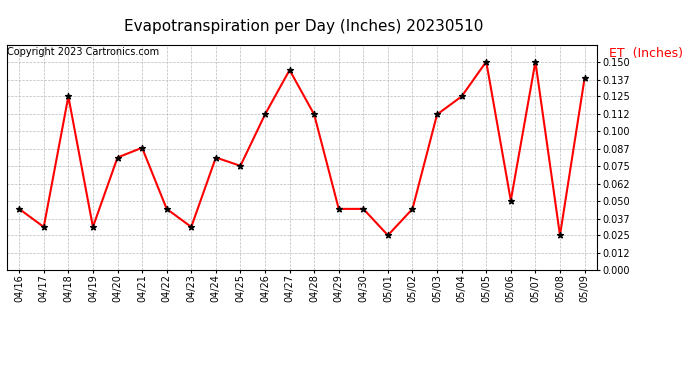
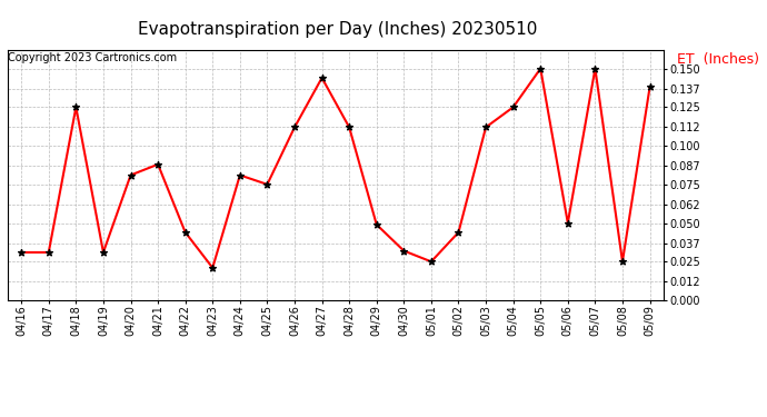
04/16: 0.044 -> 0.031
04/23: 0.031 -> 0.021
04/29: 0.044 -> 0.049
04/30: 0.044 -> 0.032
